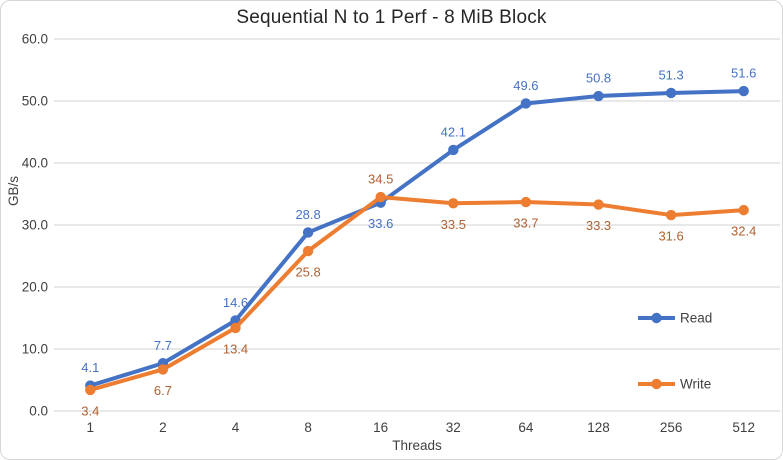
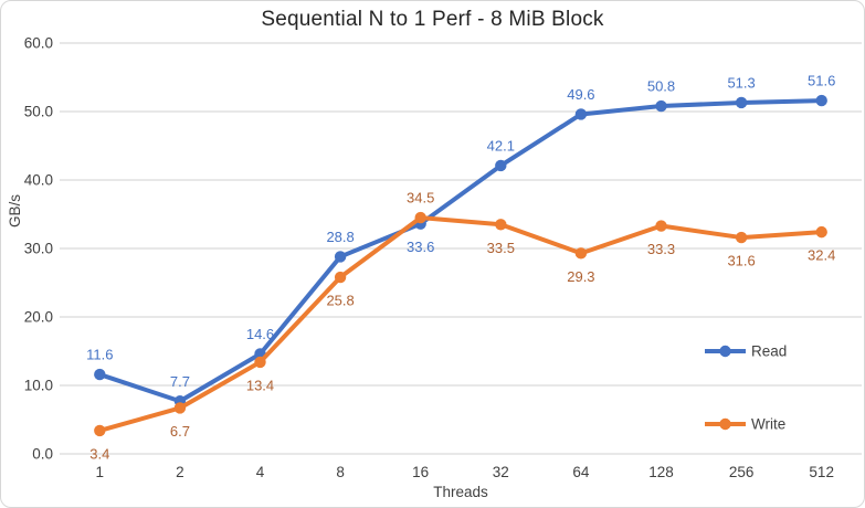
Read/1: 4.1 -> 11.6
Write/64: 33.7 -> 29.3
